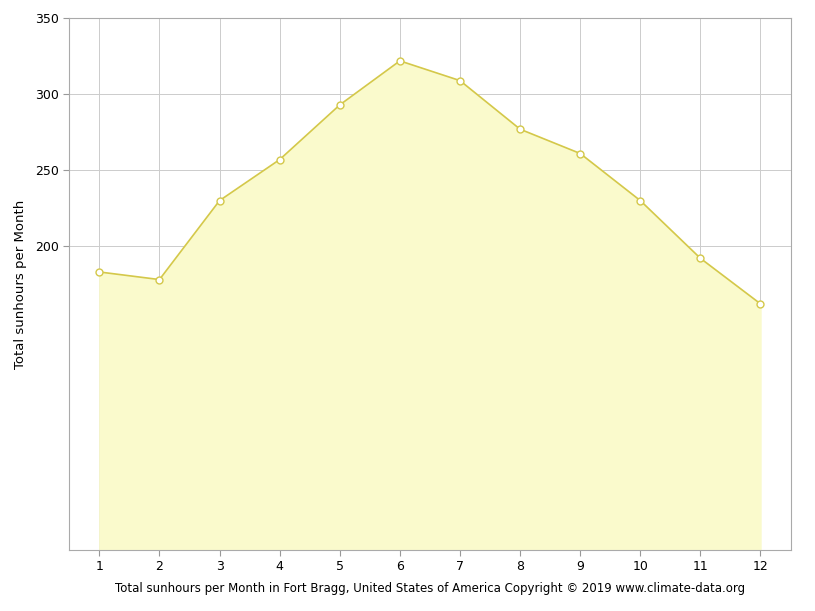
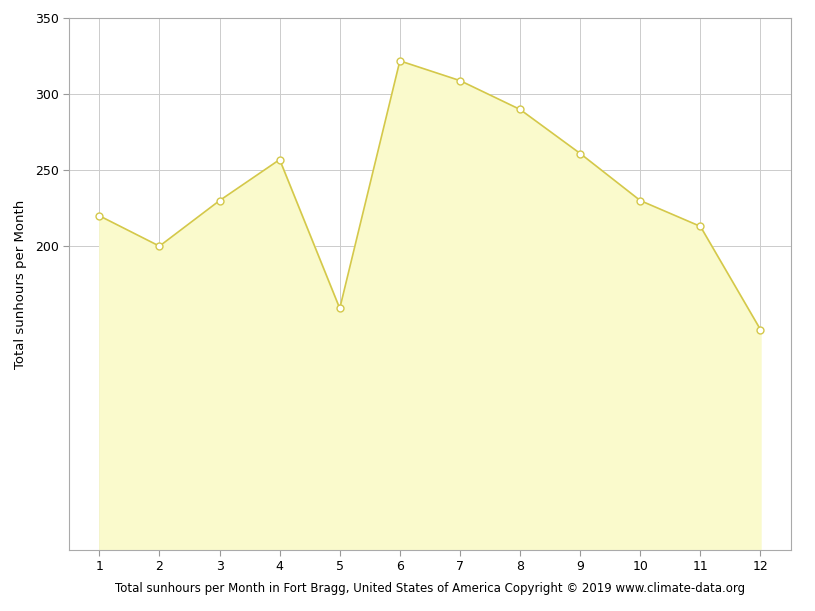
1: 183 -> 220
2: 178 -> 200
5: 293 -> 159
8: 277 -> 290
11: 192 -> 213
12: 162 -> 145
